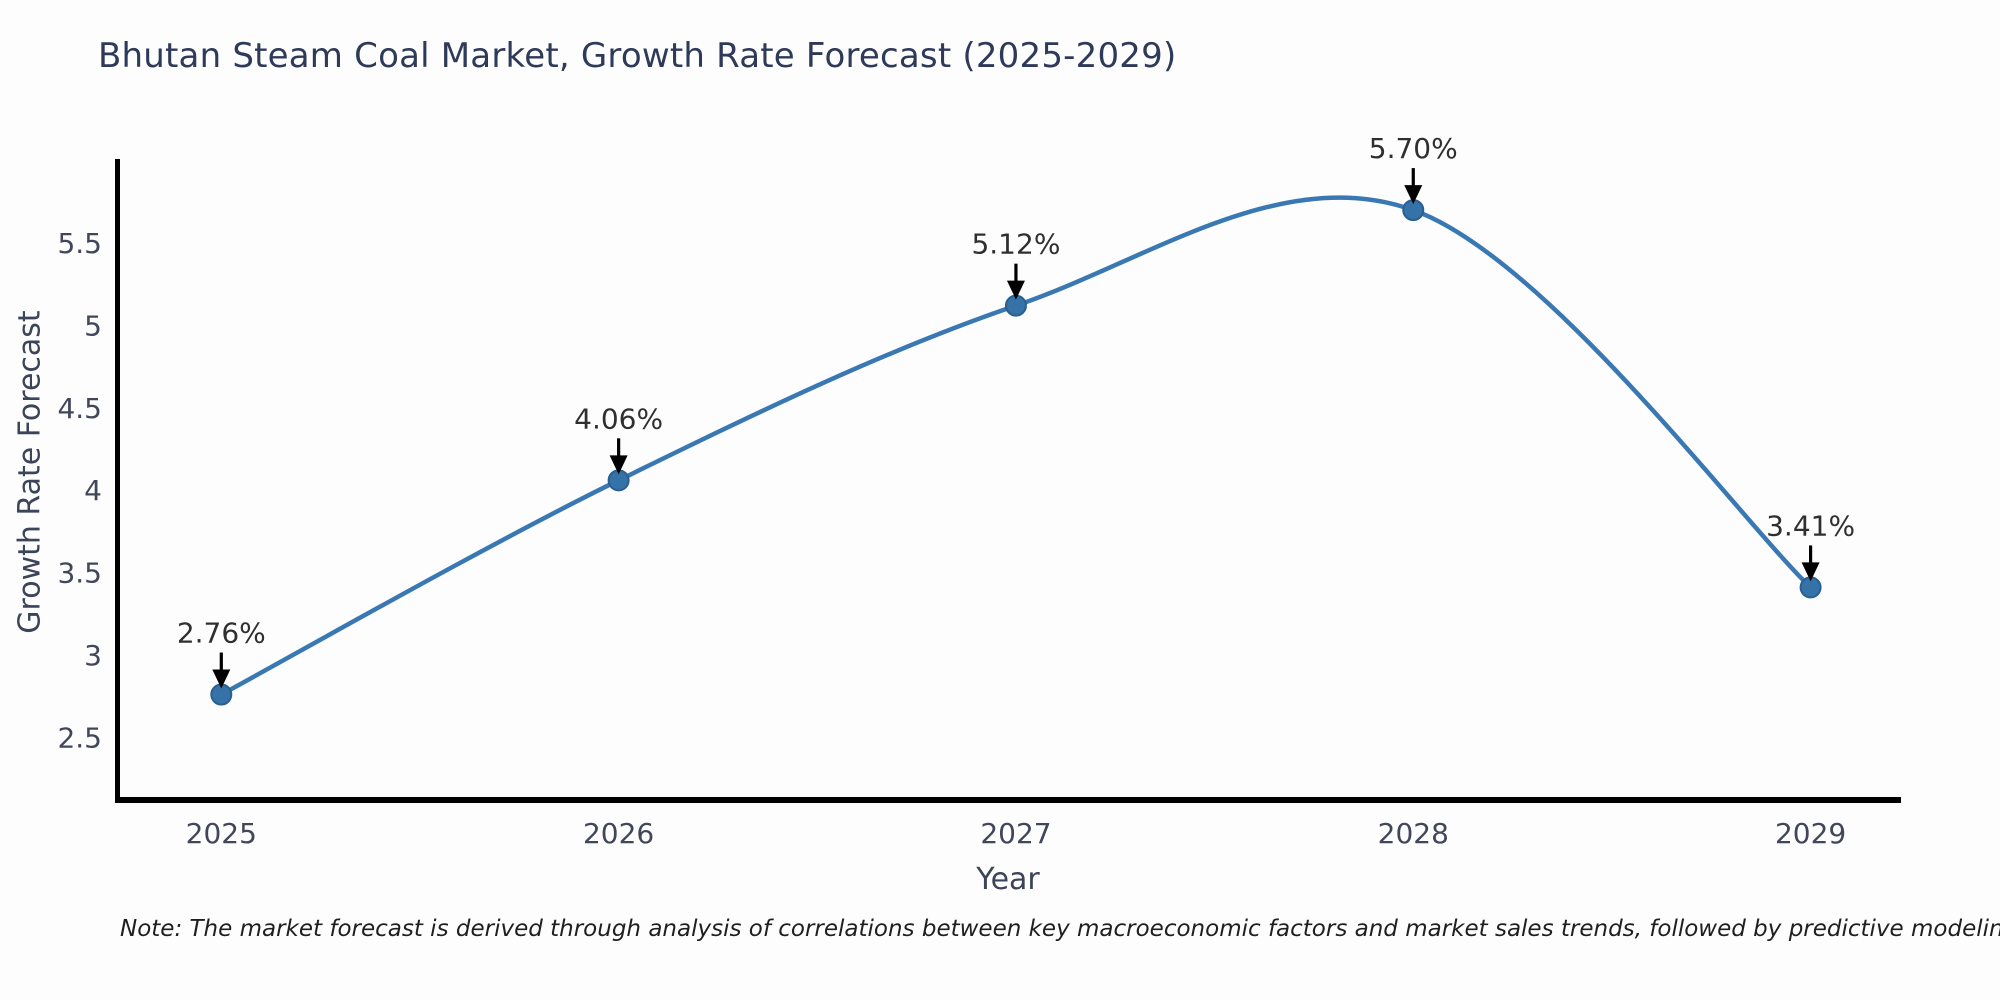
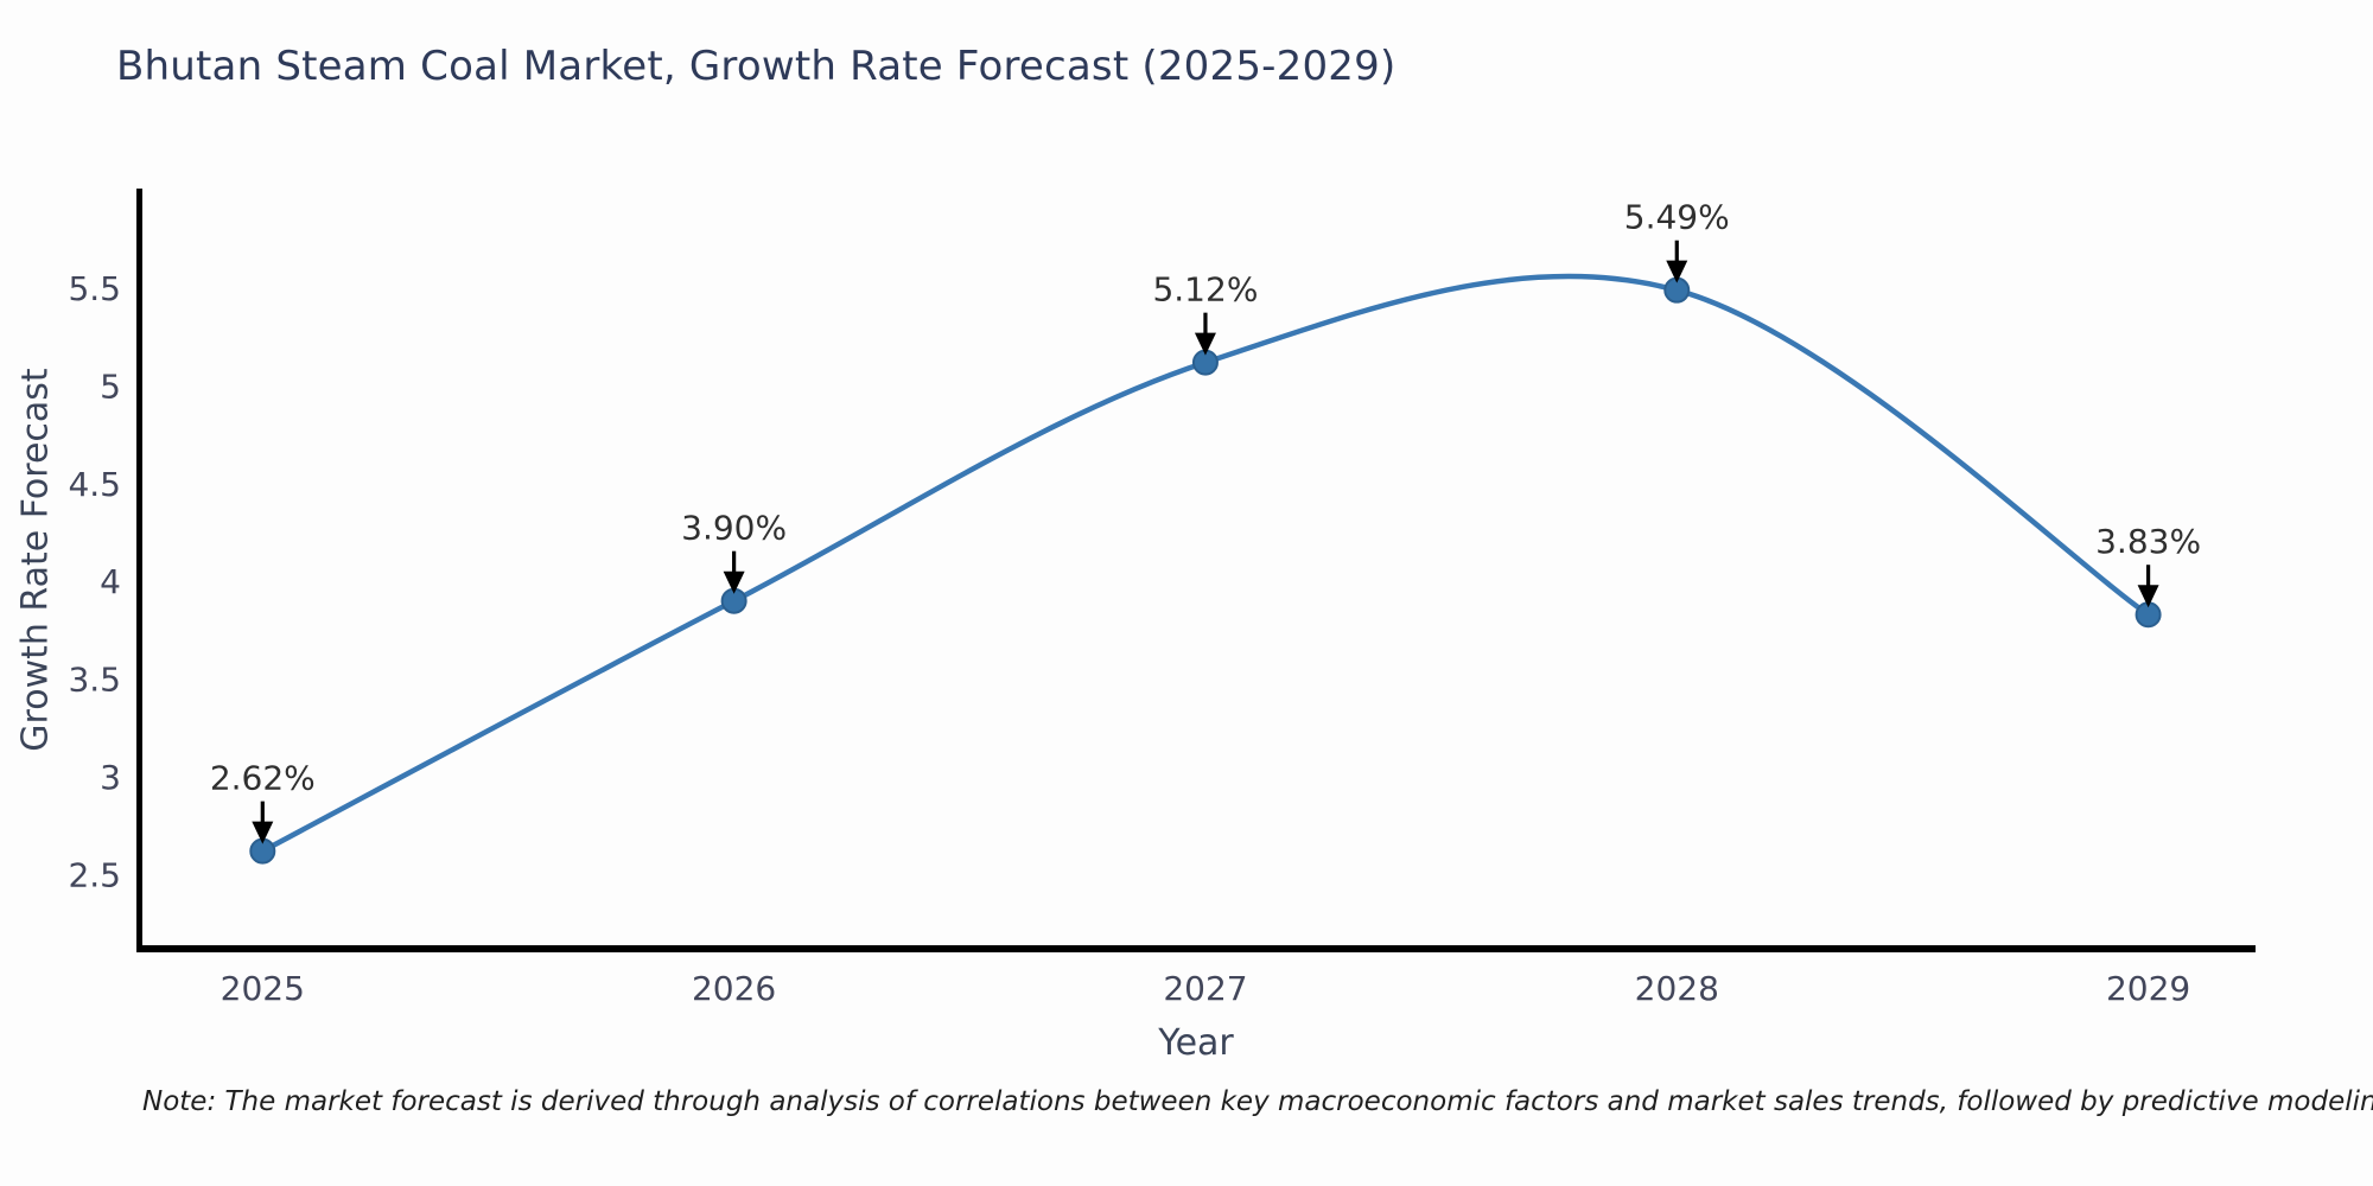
2025: 2.76% -> 2.62%
2026: 4.06% -> 3.90%
2028: 5.70% -> 5.49%
2029: 3.41% -> 3.83%
